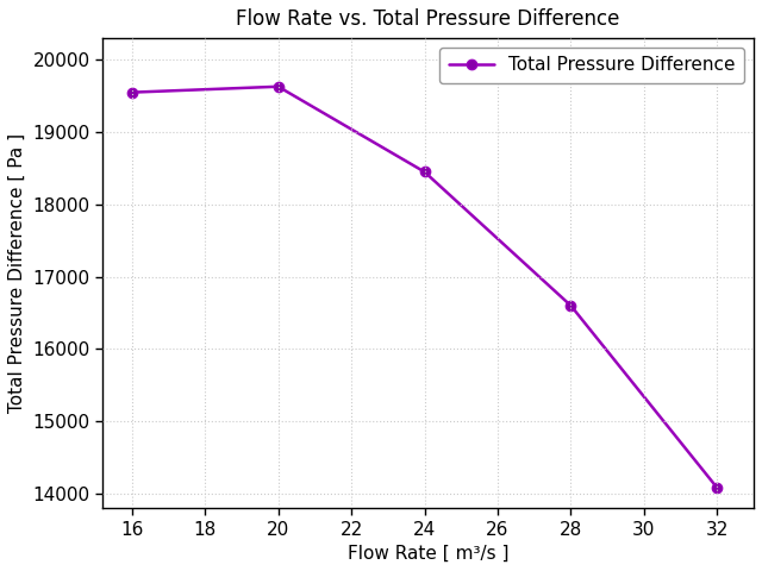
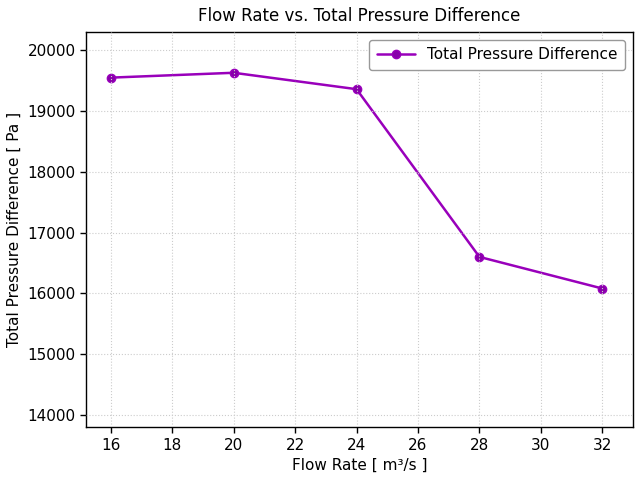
24: 18450 -> 19360
32: 14080 -> 16080
